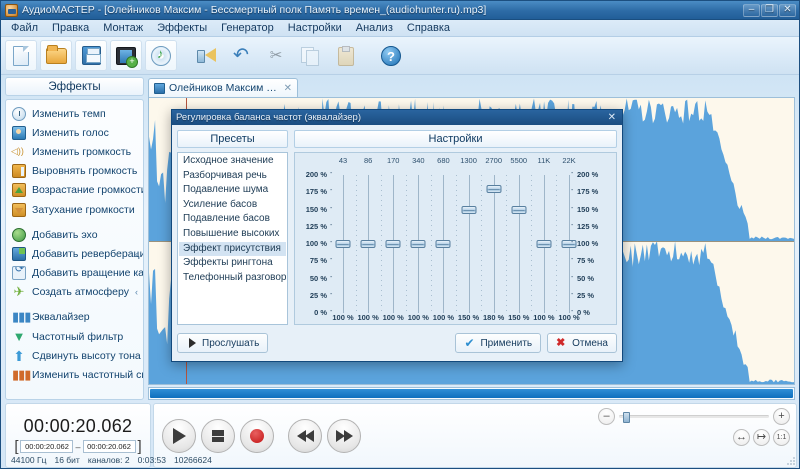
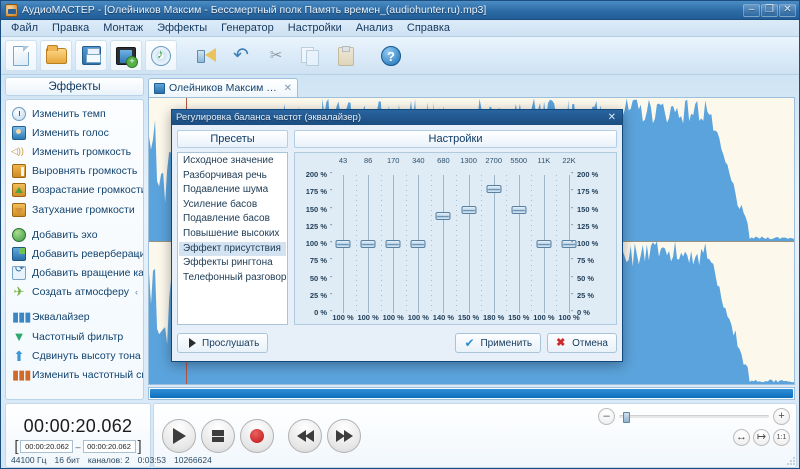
680: 100 -> 140
